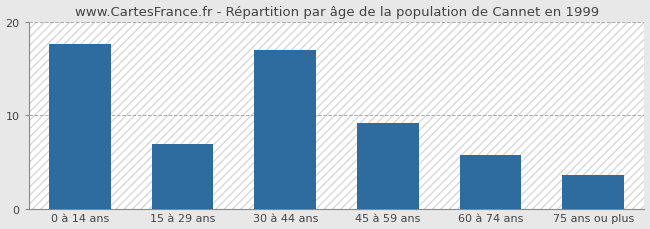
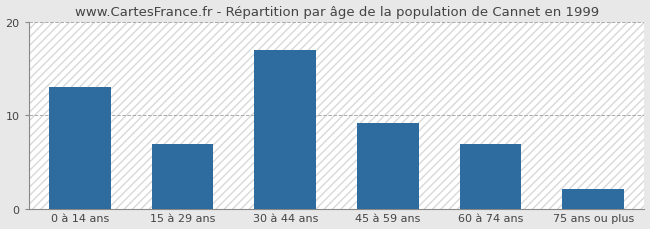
0 à 14 ans: 17.6 -> 13.0
60 à 74 ans: 5.8 -> 7.0
75 ans ou plus: 3.6 -> 2.2
